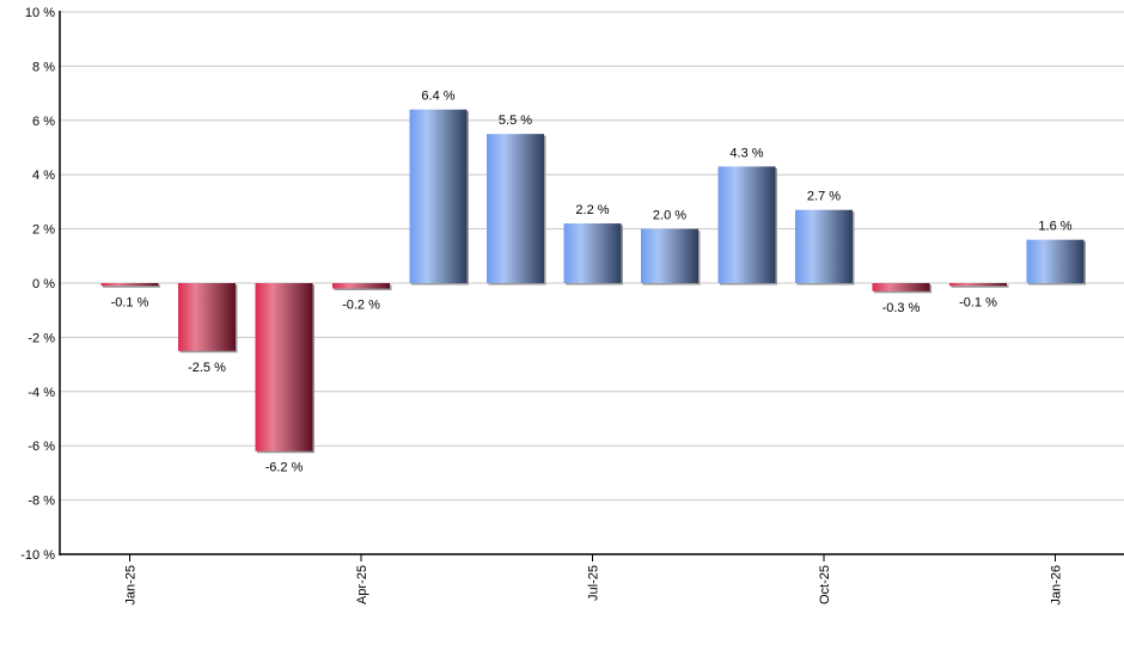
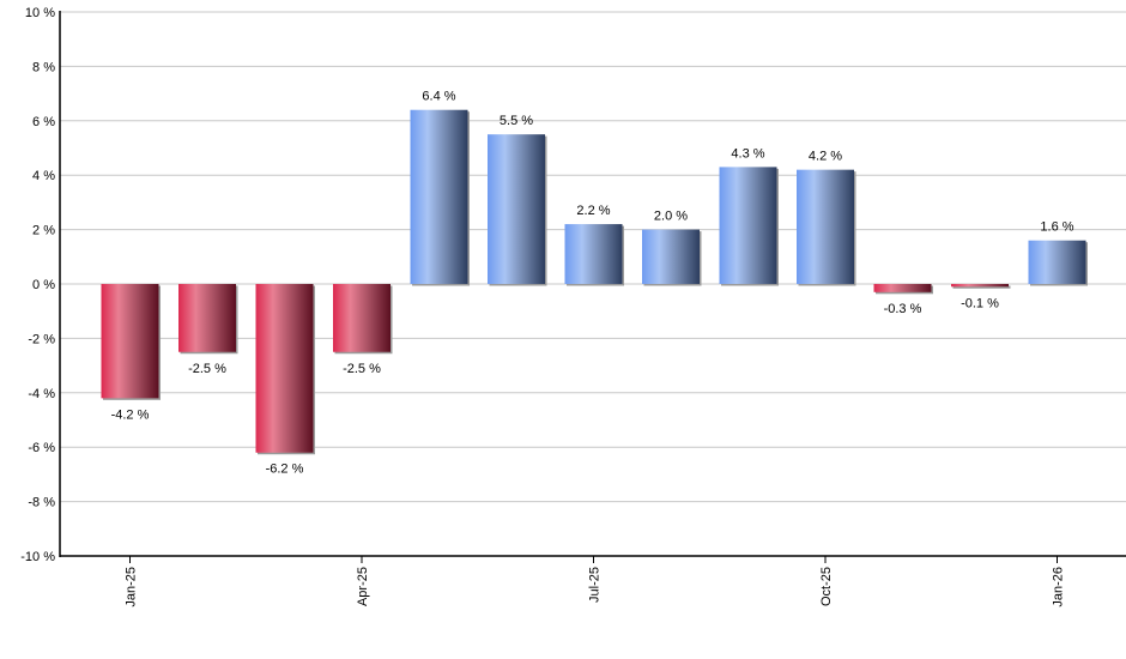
Jan-25: -0.1 -> -4.2
Apr-25: -0.2 -> -2.5
Oct-25: 2.7 -> 4.2
